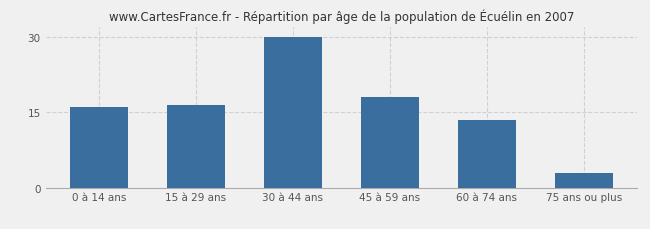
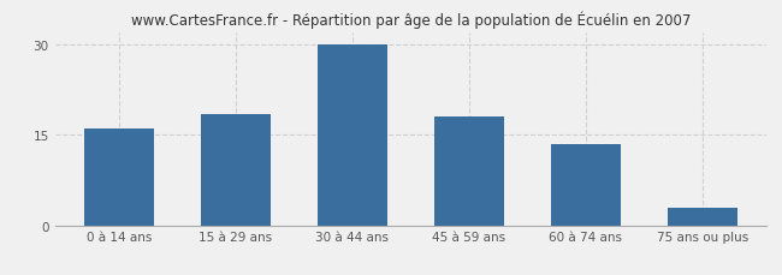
15 à 29 ans: 16.5 -> 18.4
